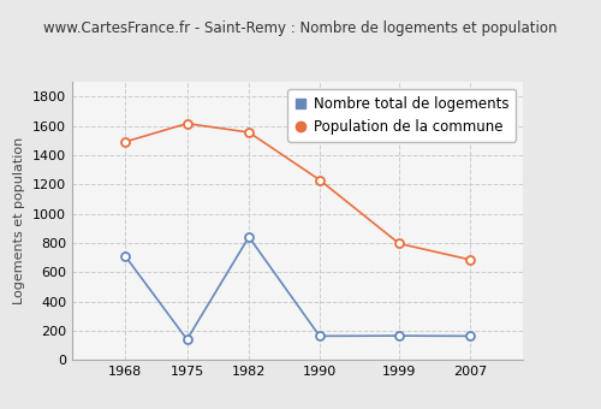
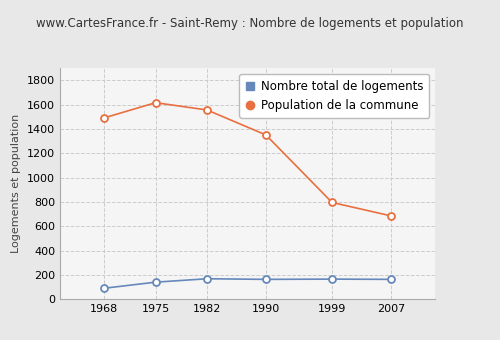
Nombre total de logements/1968: 710 -> 90
Nombre total de logements/1982: 840 -> 170
Population de la commune/1990: 1230 -> 1350
